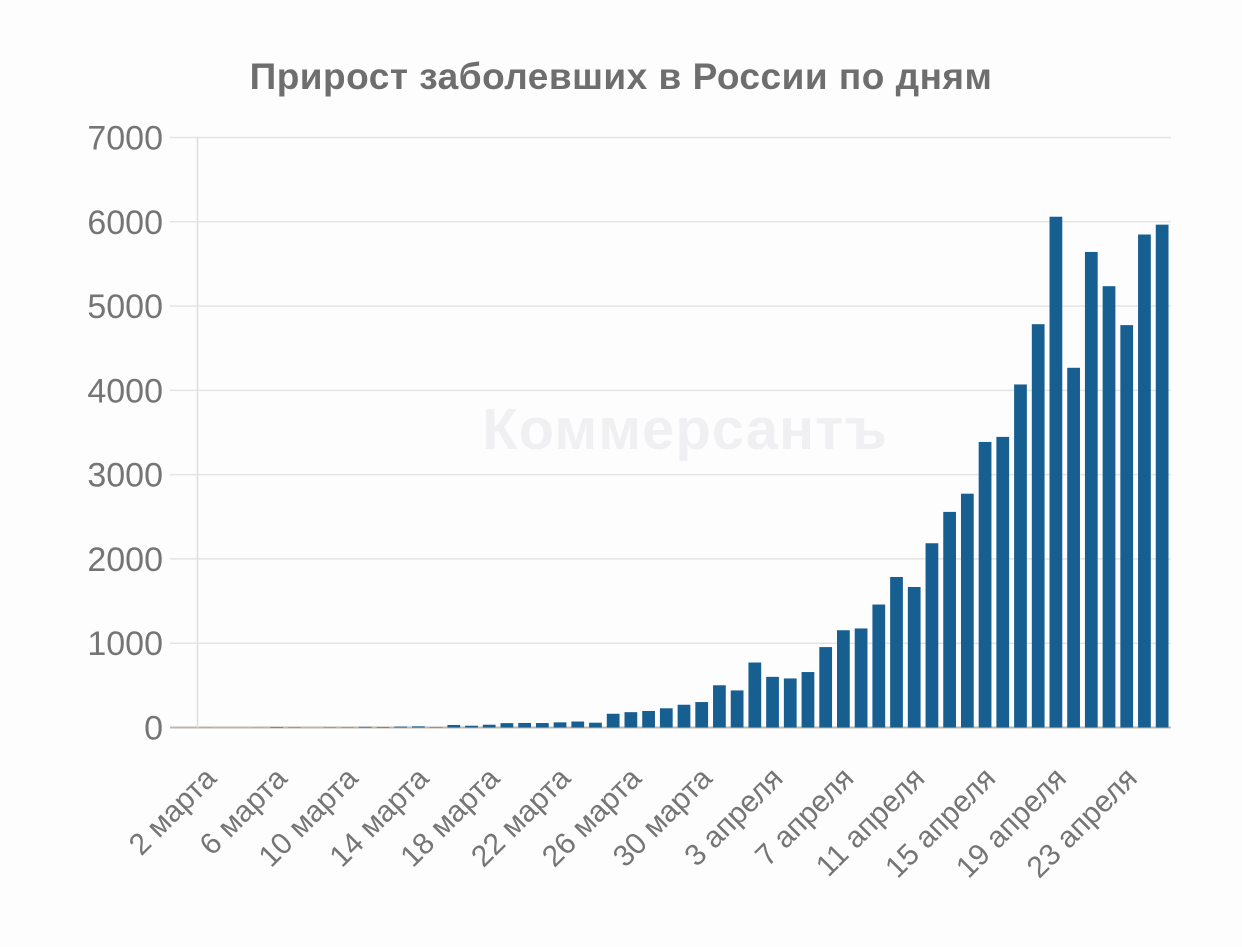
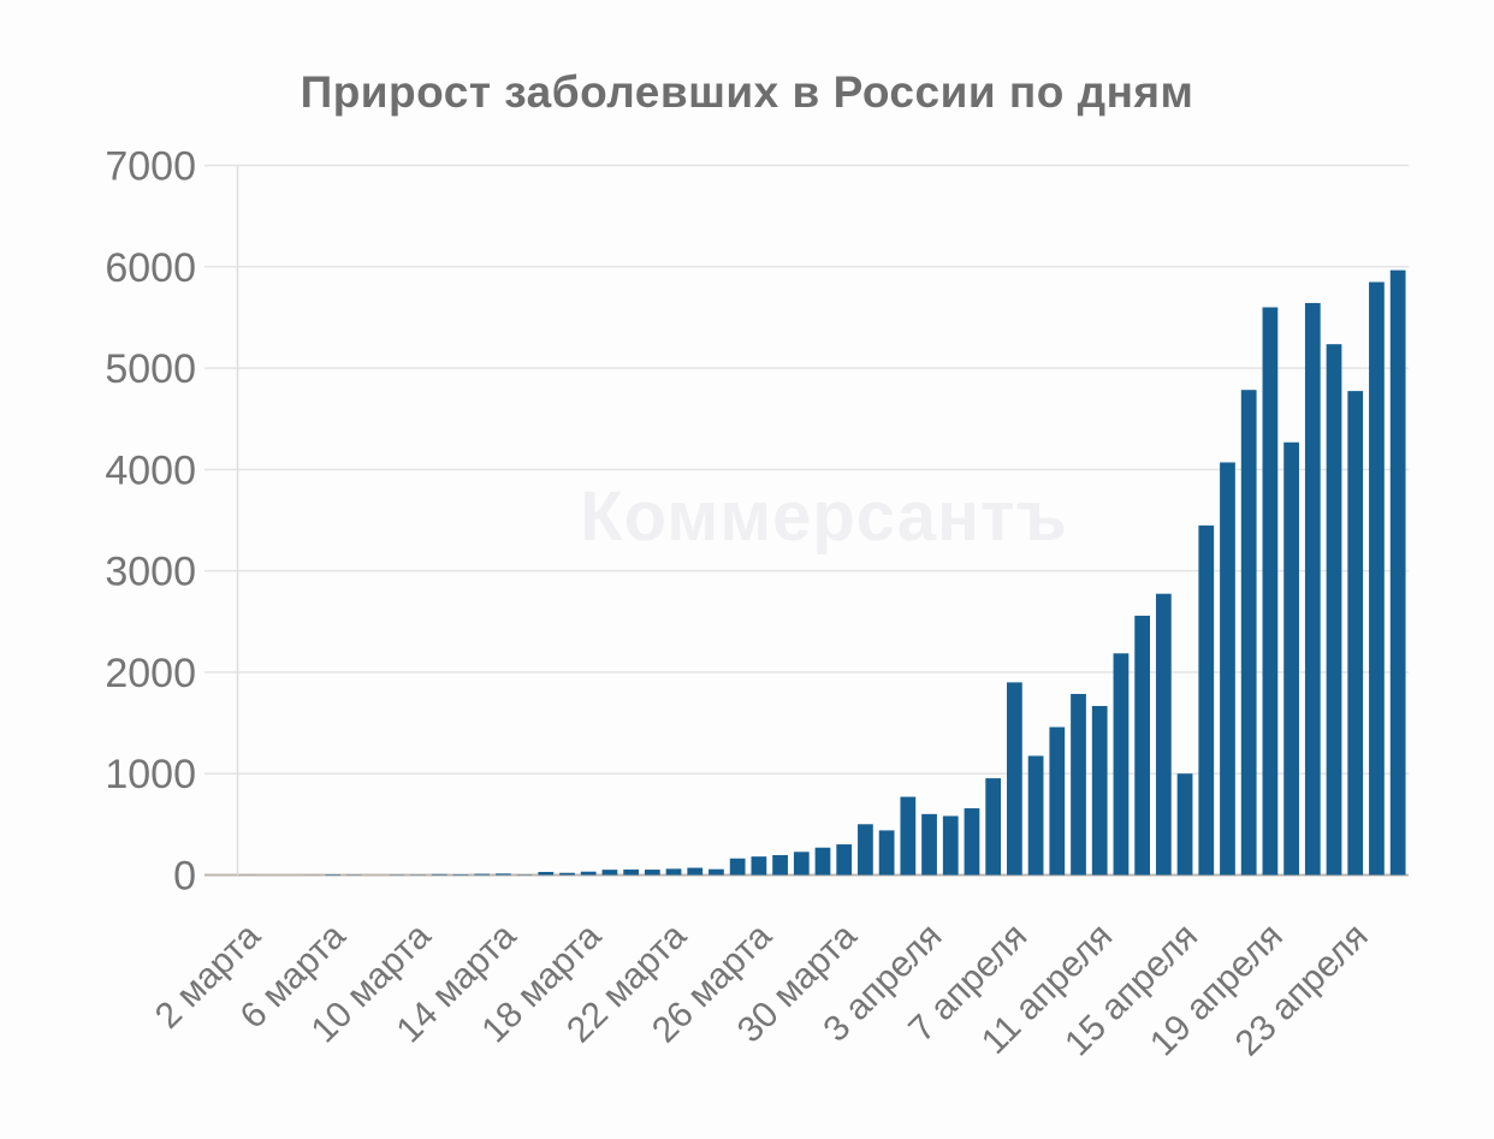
7 апреля: 1200 -> 1900
15 апреля: 3400 -> 1000
19 апреля: 6100 -> 5600
